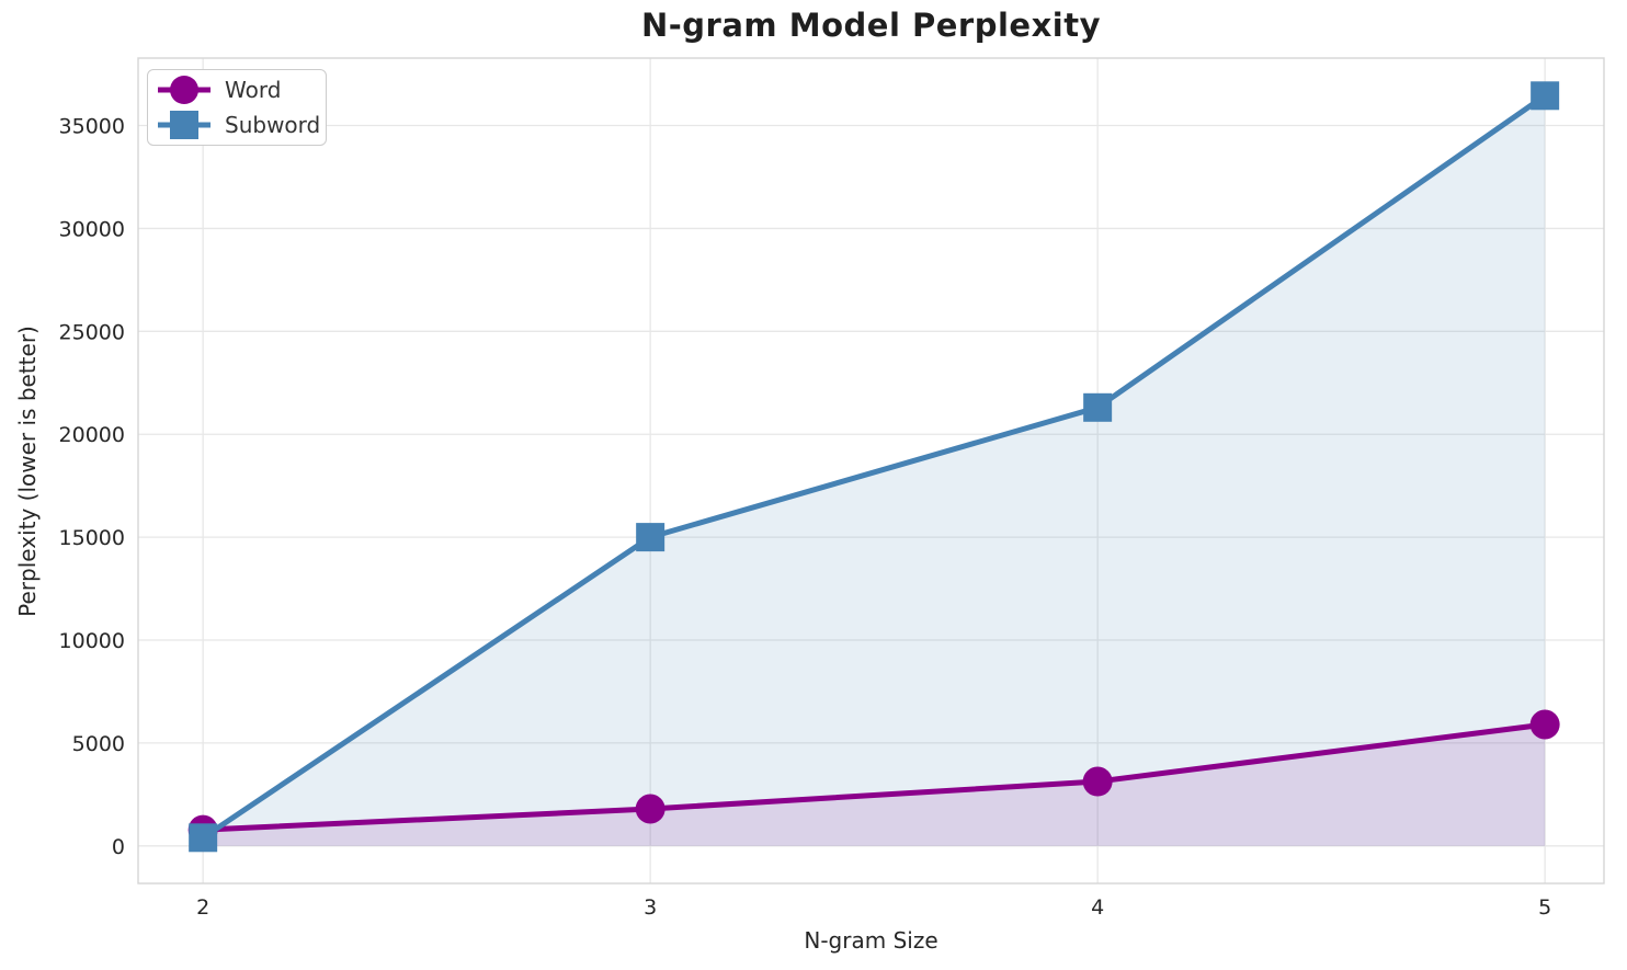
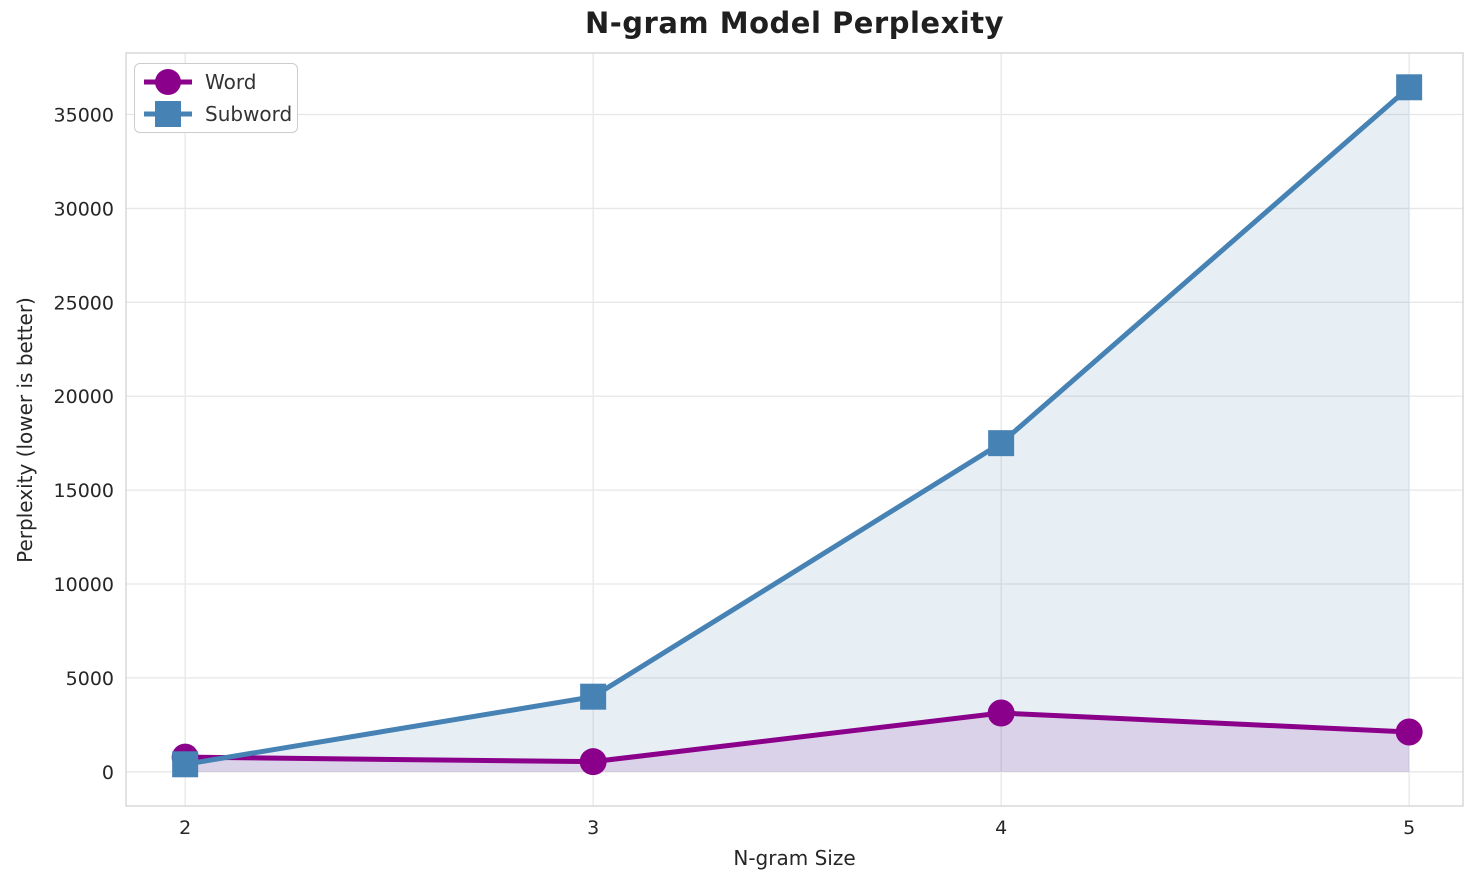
Word/3: 1800 -> 500
Subword/3: 15000 -> 4000
Subword/4: 21300 -> 17500
Word/5: 5900 -> 2100
